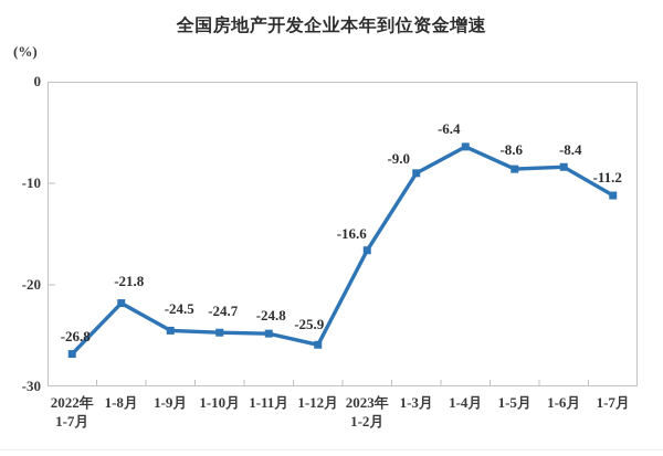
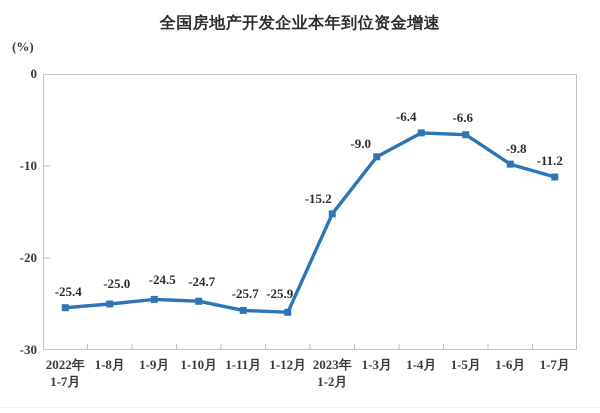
2022年 1-7月: -26.8 -> -25.4
1-8月: -21.8 -> -25.0
1-11月: -24.8 -> -25.7
2023年 1-2月: -16.6 -> -15.2
1-5月: -8.6 -> -6.6
1-6月: -8.4 -> -9.8
